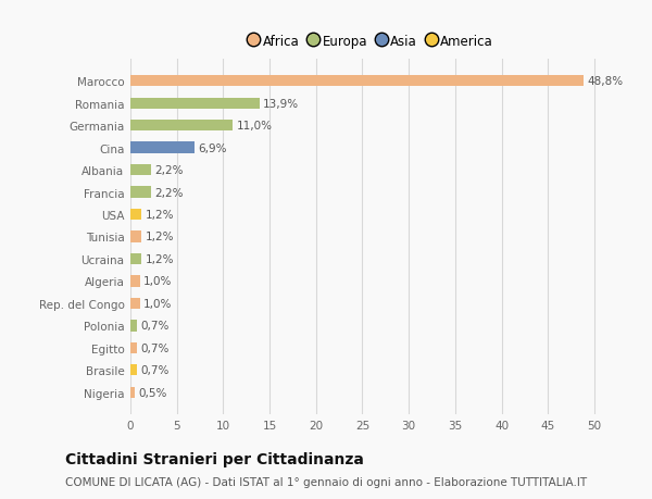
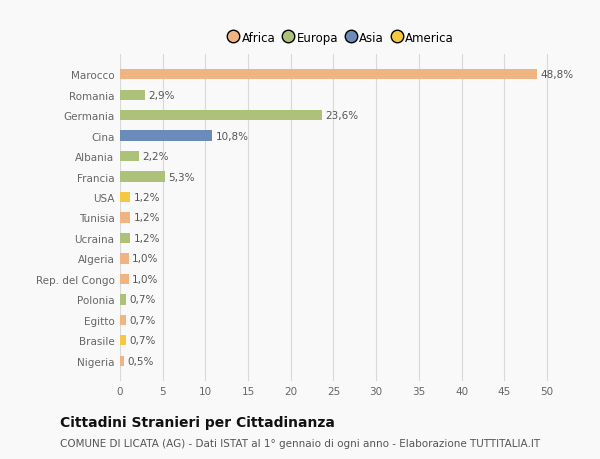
Romania: 13,9% -> 2,9%
Germania: 11,0% -> 23,6%
Cina: 6,9% -> 10,8%
Francia: 2,2% -> 5,3%
